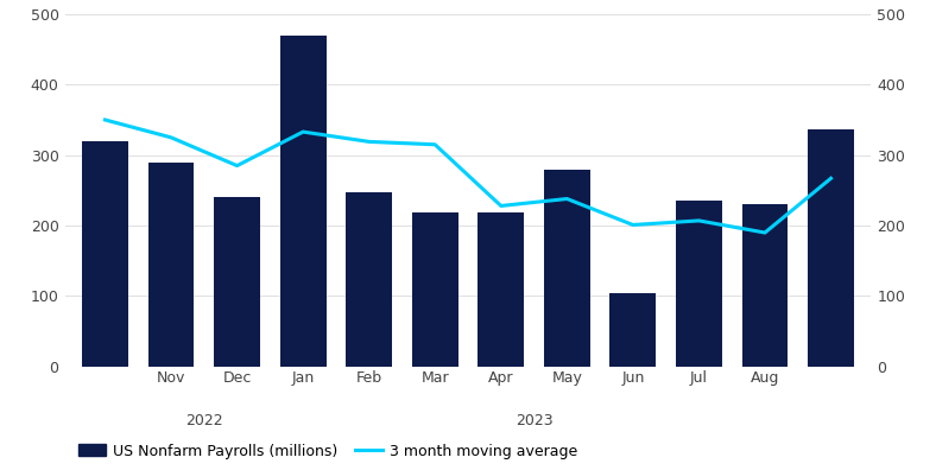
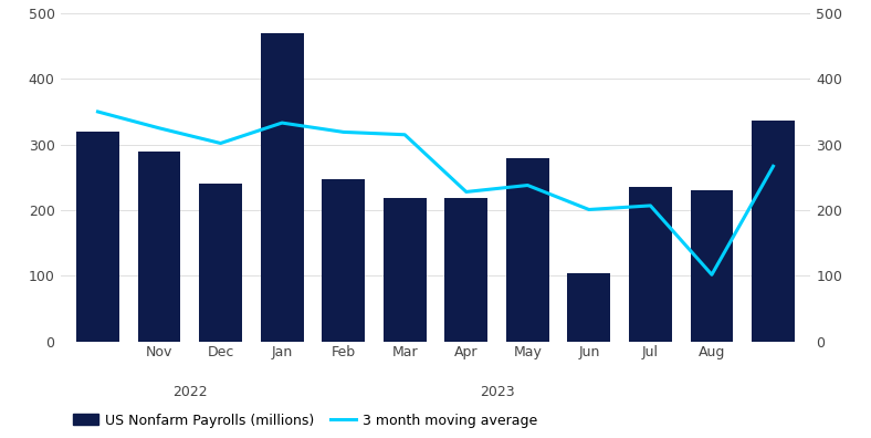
3 month moving average/Dec: 285 -> 302
3 month moving average/Aug: 190 -> 102
